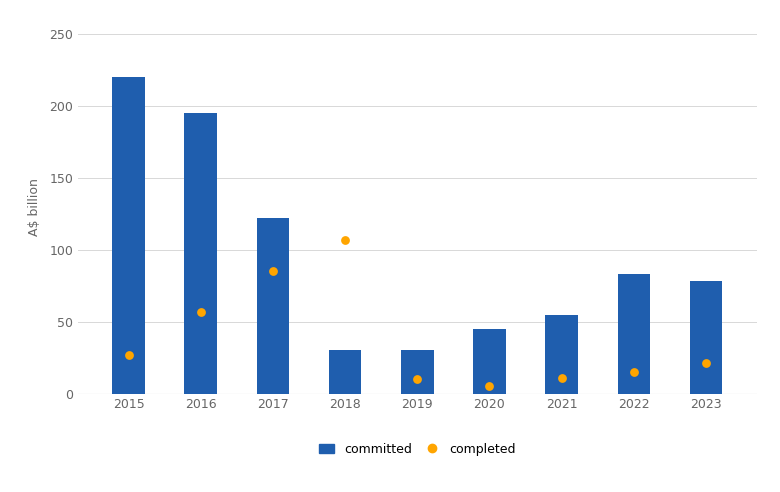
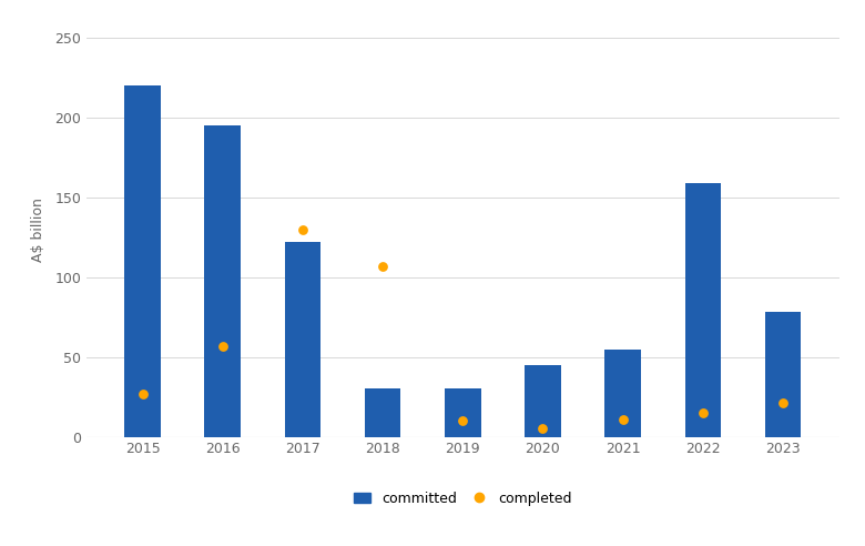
completed/2017: 85 -> 130
committed/2022: 83 -> 159
